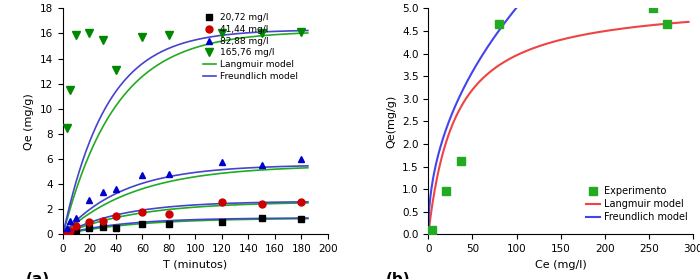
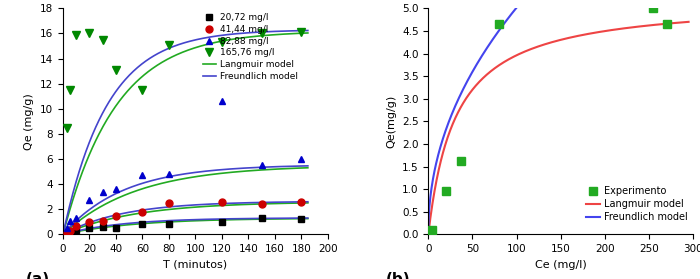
165,76 mg/l/60: 15.7 -> 11.5
41,44 mg/l/80: 1.6 -> 2.5
165,76 mg/l/80: 15.9 -> 15.1
82,88 mg/l/120: 5.8 -> 10.6
165,76 mg/l/120: 16.0 -> 15.3
